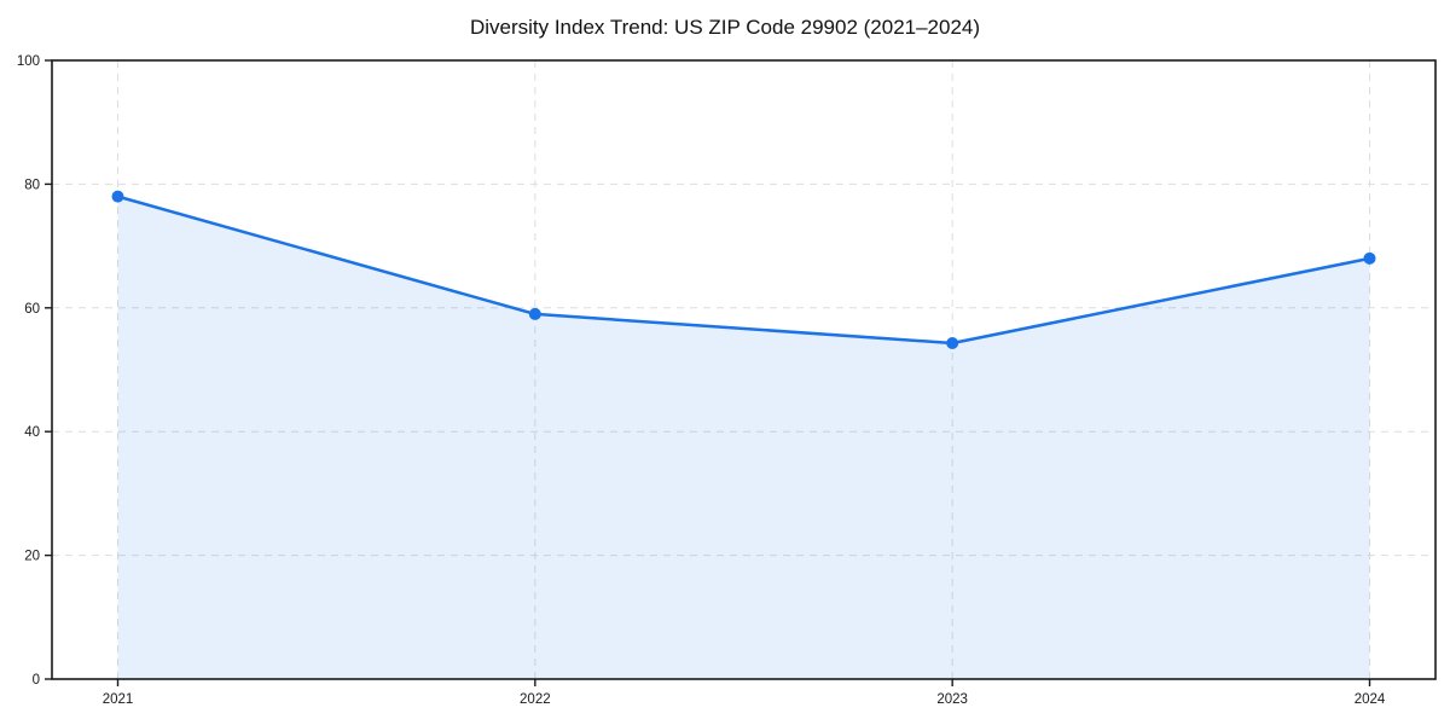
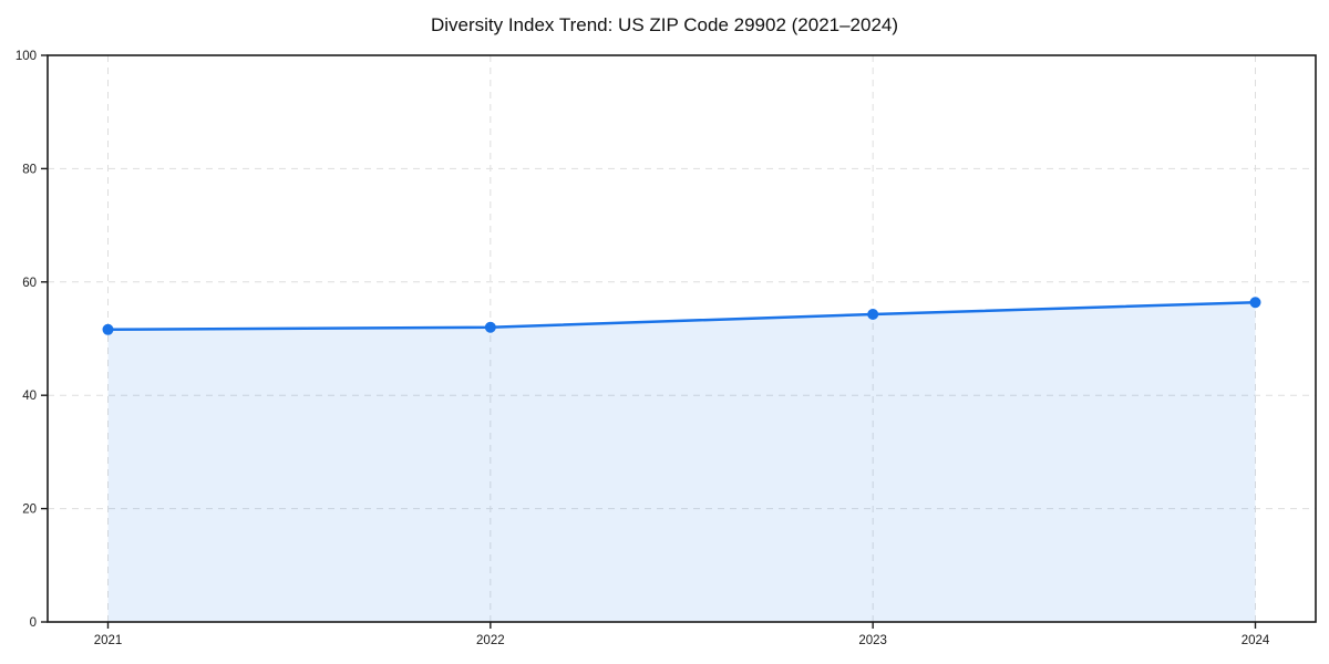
2021: 78 -> 52
2022: 59 -> 52
2024: 68 -> 56
